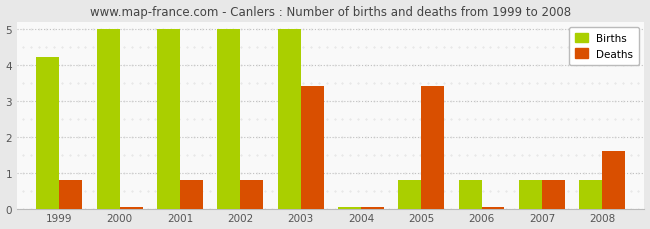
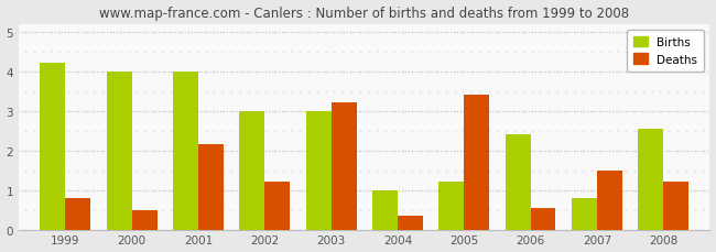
Births/2000: 5.00 -> 4.00
Deaths/2000: 0.05 -> 0.50
Births/2001: 5.00 -> 4.00
Deaths/2001: 0.80 -> 2.15
Births/2002: 5.00 -> 3.00
Deaths/2002: 0.80 -> 1.20
Births/2003: 5.00 -> 3.00
Deaths/2003: 3.40 -> 3.20
Births/2004: 0.05 -> 1.00
Deaths/2004: 0.05 -> 0.35
Births/2005: 0.80 -> 1.20
Births/2006: 0.80 -> 2.40
Deaths/2006: 0.05 -> 0.55
Deaths/2007: 0.80 -> 1.50
Births/2008: 0.80 -> 2.55
Deaths/2008: 1.60 -> 1.20
